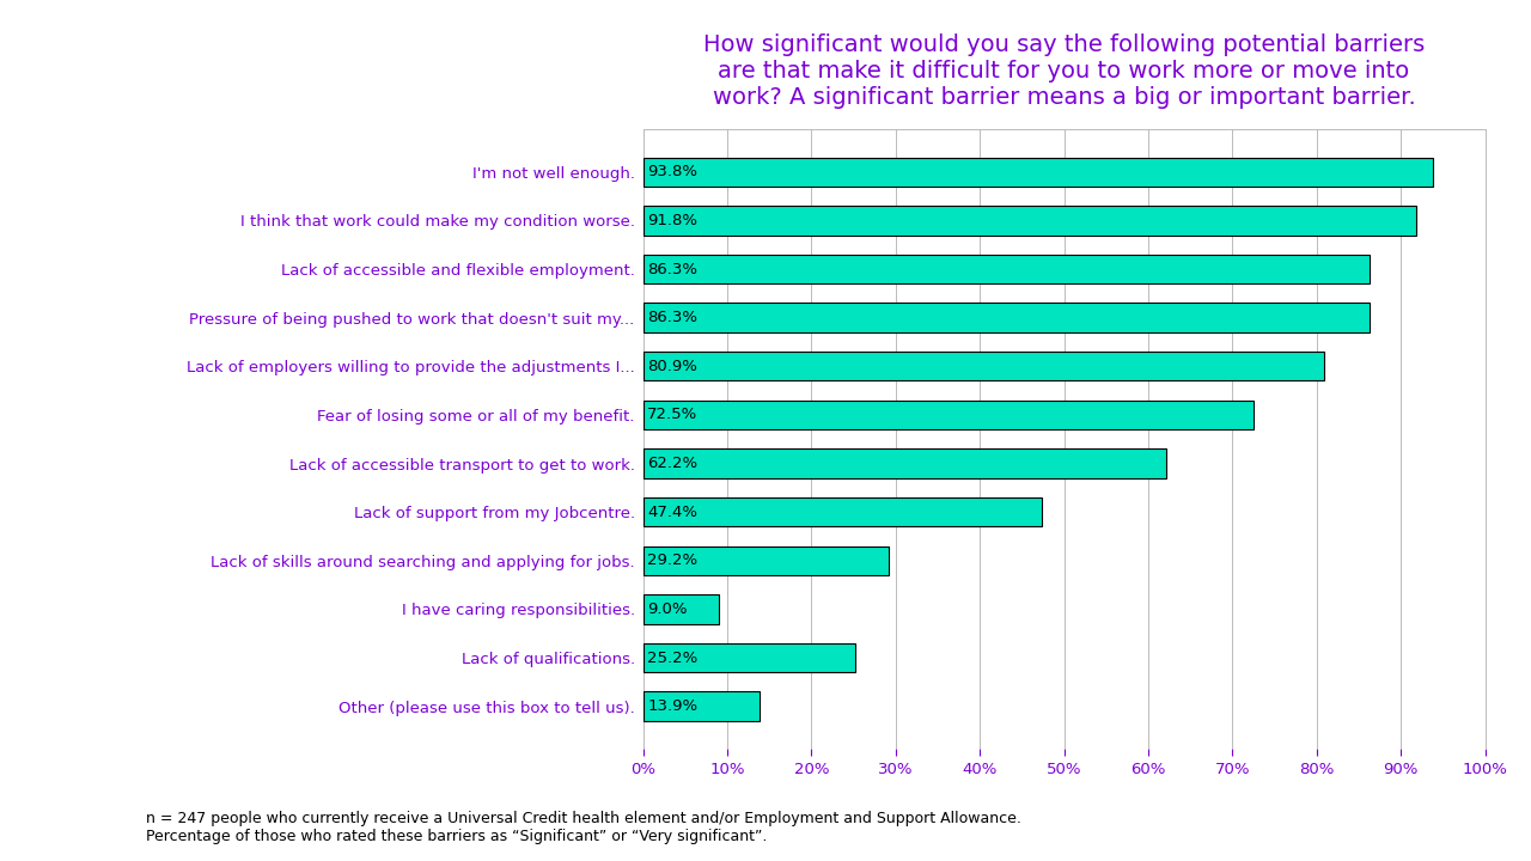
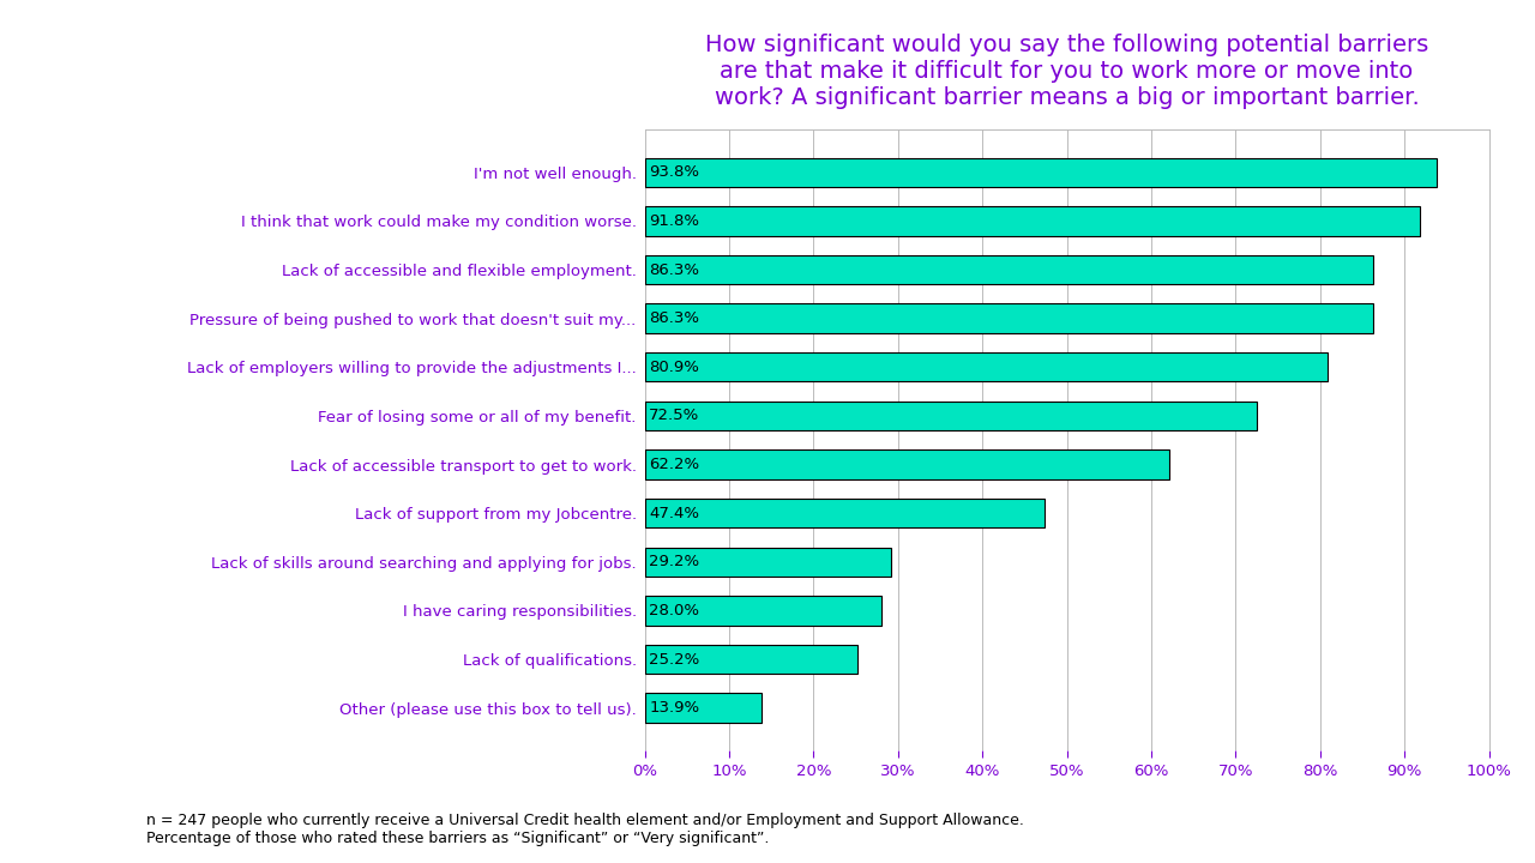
I have caring responsibilities.: 9.0% -> 28.0%
